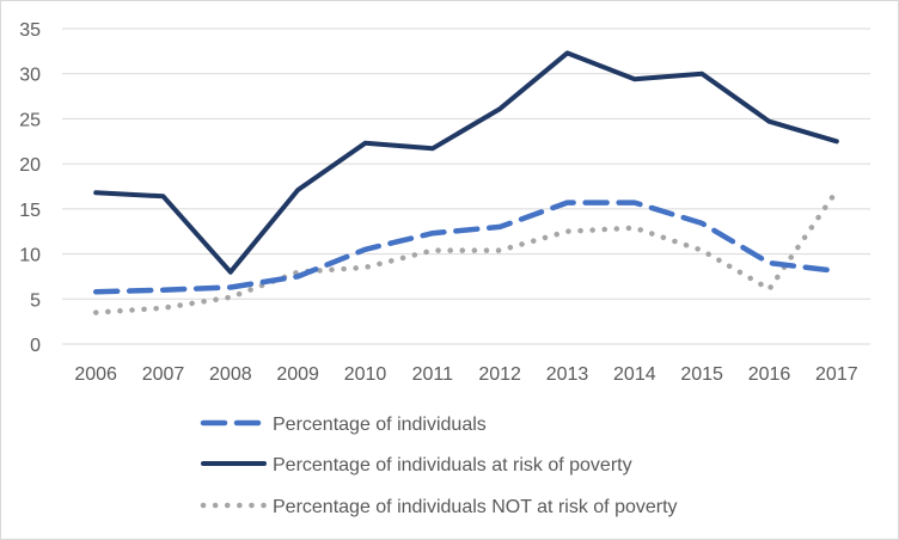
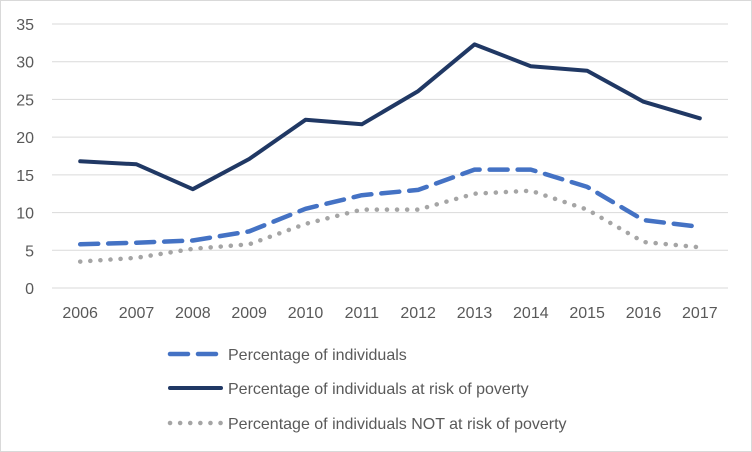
Percentage of individuals at risk of poverty/2008: 8 -> 13
Percentage of individuals NOT at risk of poverty/2009: 8 -> 6
Percentage of individuals at risk of poverty/2015: 30 -> 29
Percentage of individuals NOT at risk of poverty/2017: 17 -> 5
